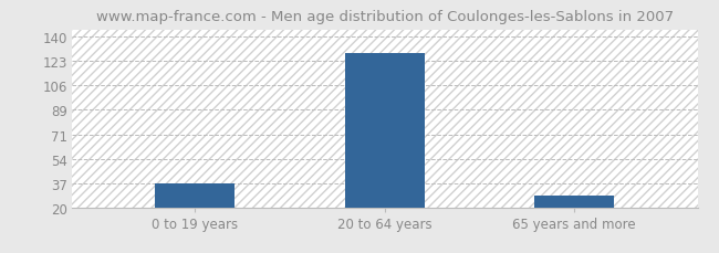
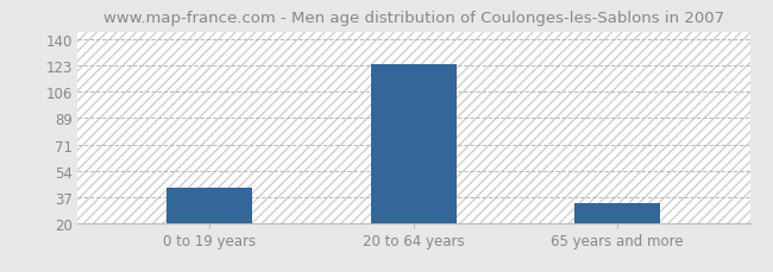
0 to 19 years: 37 -> 43
20 to 64 years: 128 -> 124
65 years and more: 28 -> 33
